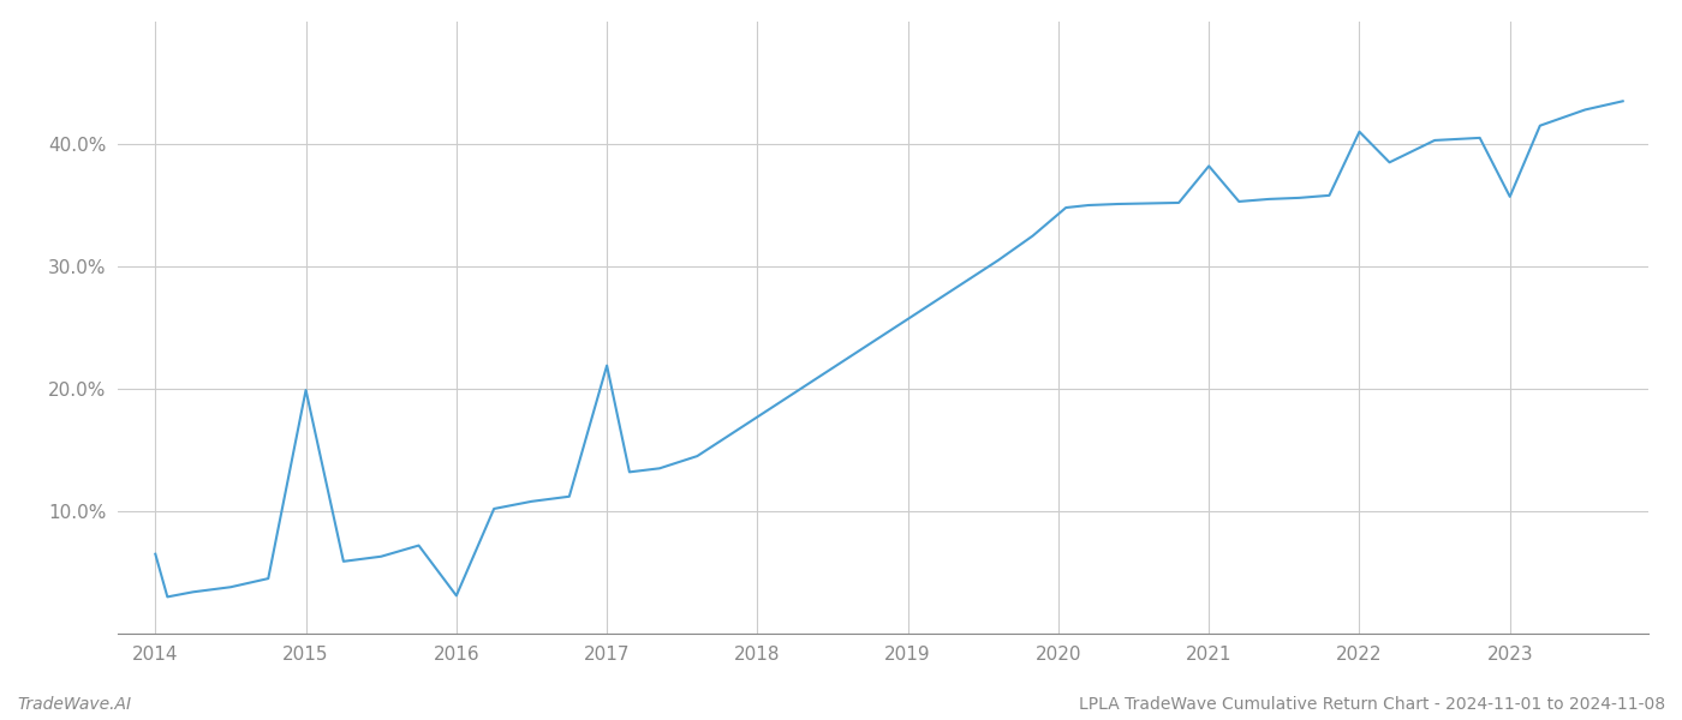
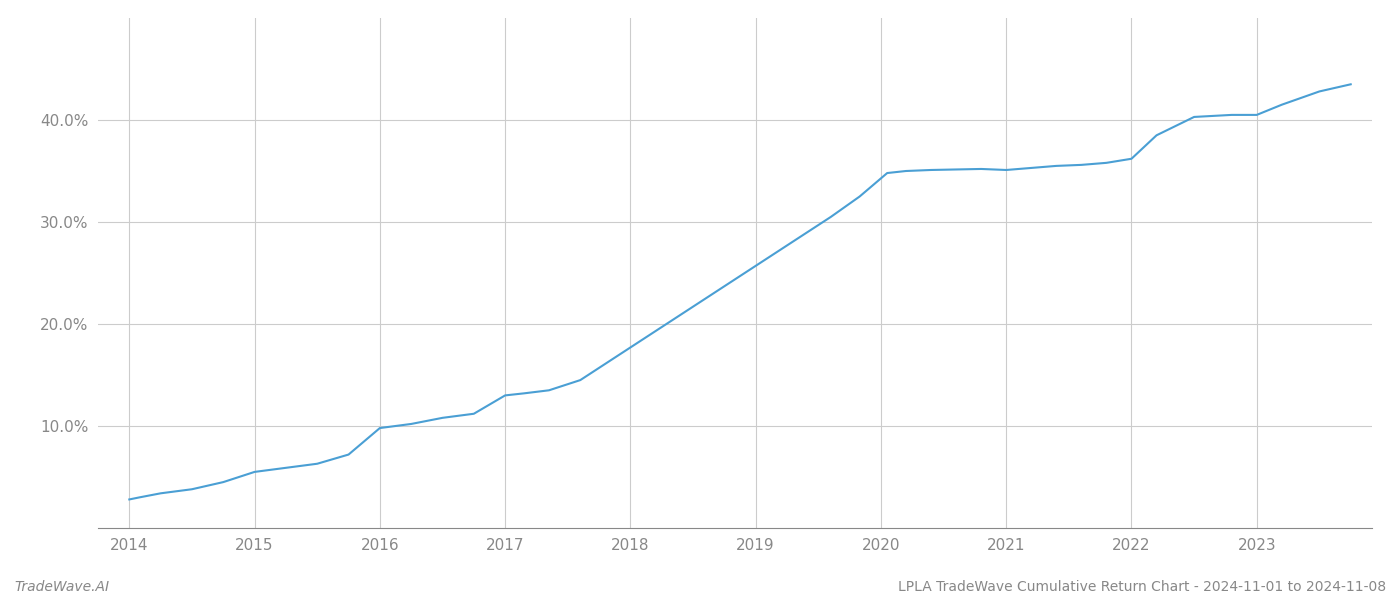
2014: 6.5% -> 2.8%
2015: 19.9% -> 5.5%
2016: 3.1% -> 9.8%
2017: 21.9% -> 13.0%
2021: 38.2% -> 35.1%
2022: 41.0% -> 36.2%
2023: 35.7% -> 40.5%
